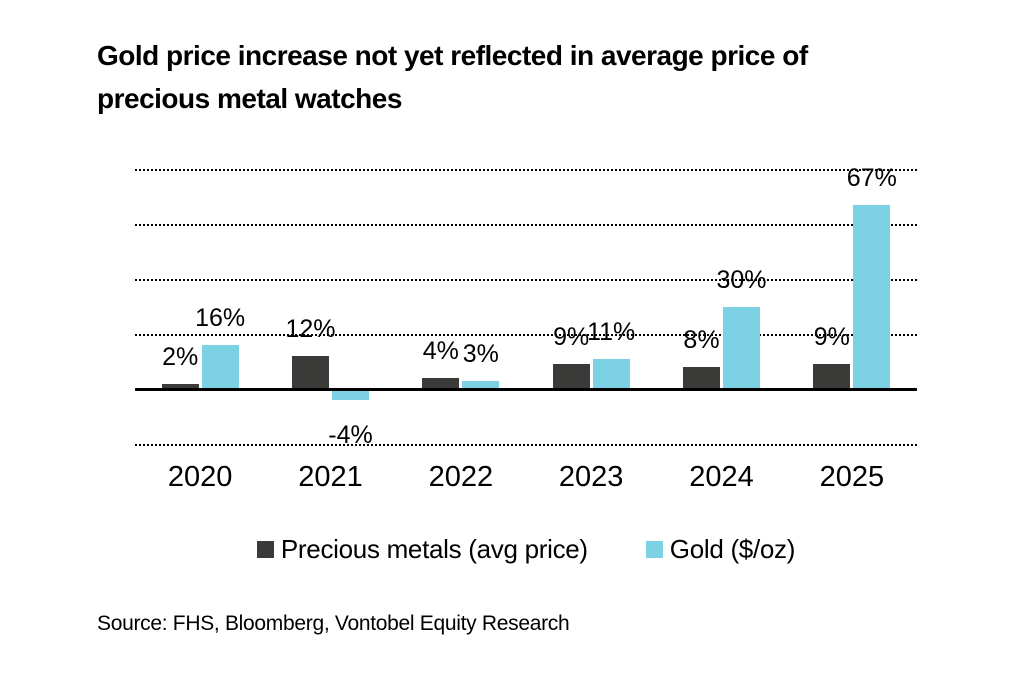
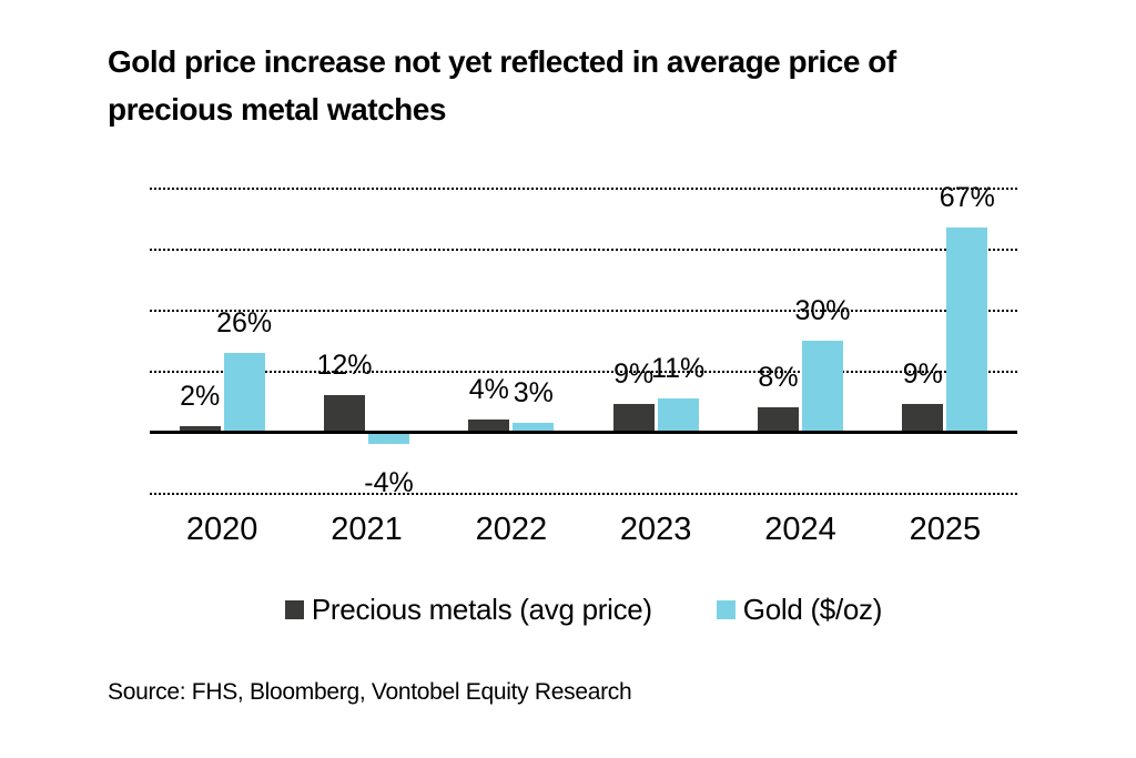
Gold ($/oz)/2020: 16% -> 26%
